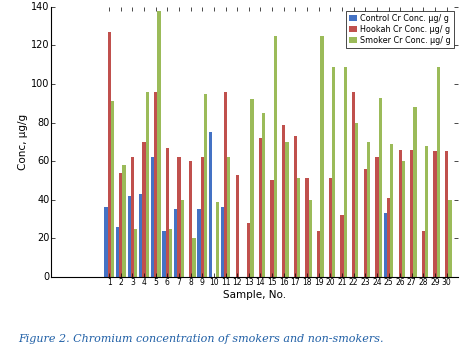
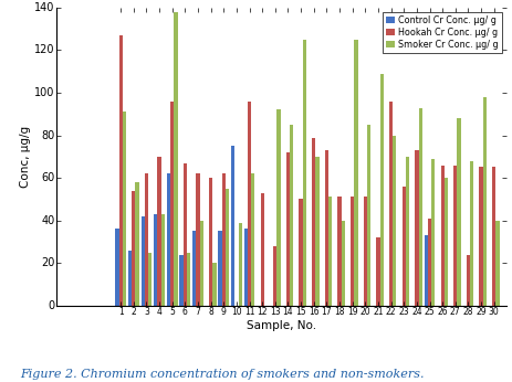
Smoker Cr Conc. μg/ g/4: 96 -> 43
Smoker Cr Conc. μg/ g/9: 95 -> 55
Hookah Cr Conc. μg/ g/19: 24 -> 51
Smoker Cr Conc. μg/ g/20: 109 -> 85
Hookah Cr Conc. μg/ g/24: 62 -> 73
Smoker Cr Conc. μg/ g/29: 109 -> 98
